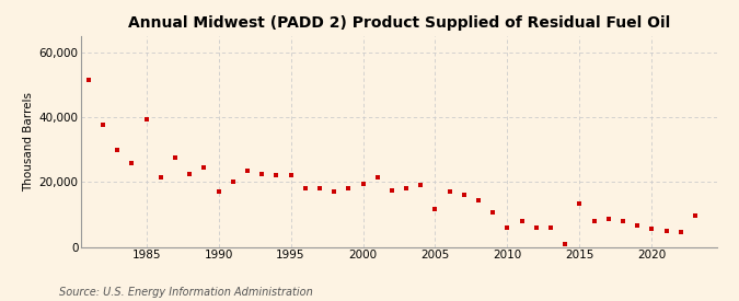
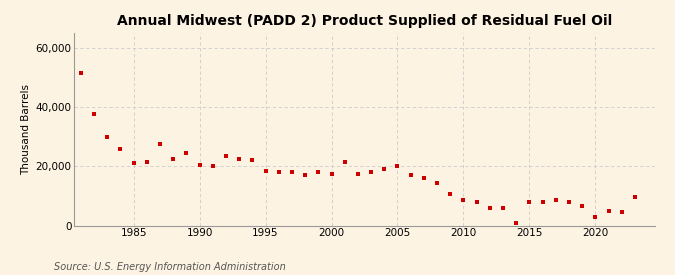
1985: 39,500 -> 21,000
1990: 17,000 -> 20,500
1995: 22,000 -> 18,500
2000: 19,500 -> 17,500
2005: 11,500 -> 20,000
2010: 6,000 -> 8,500
2015: 13,500 -> 8,000
2020: 5,500 -> 3,000
